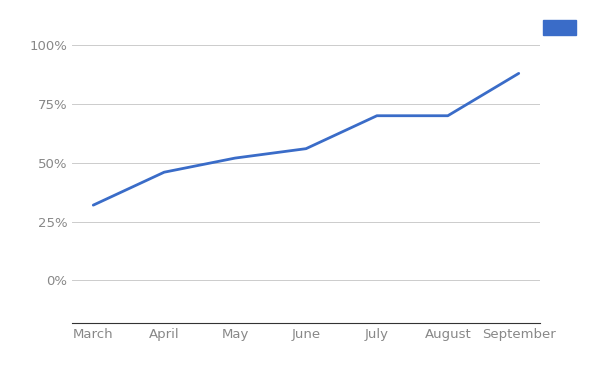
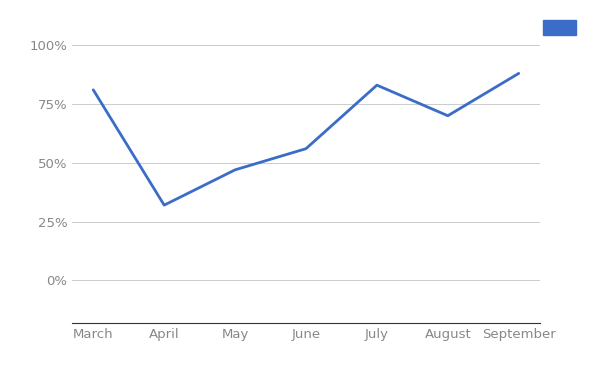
March: 32% -> 81%
April: 46% -> 32%
May: 52% -> 47%
July: 70% -> 83%
